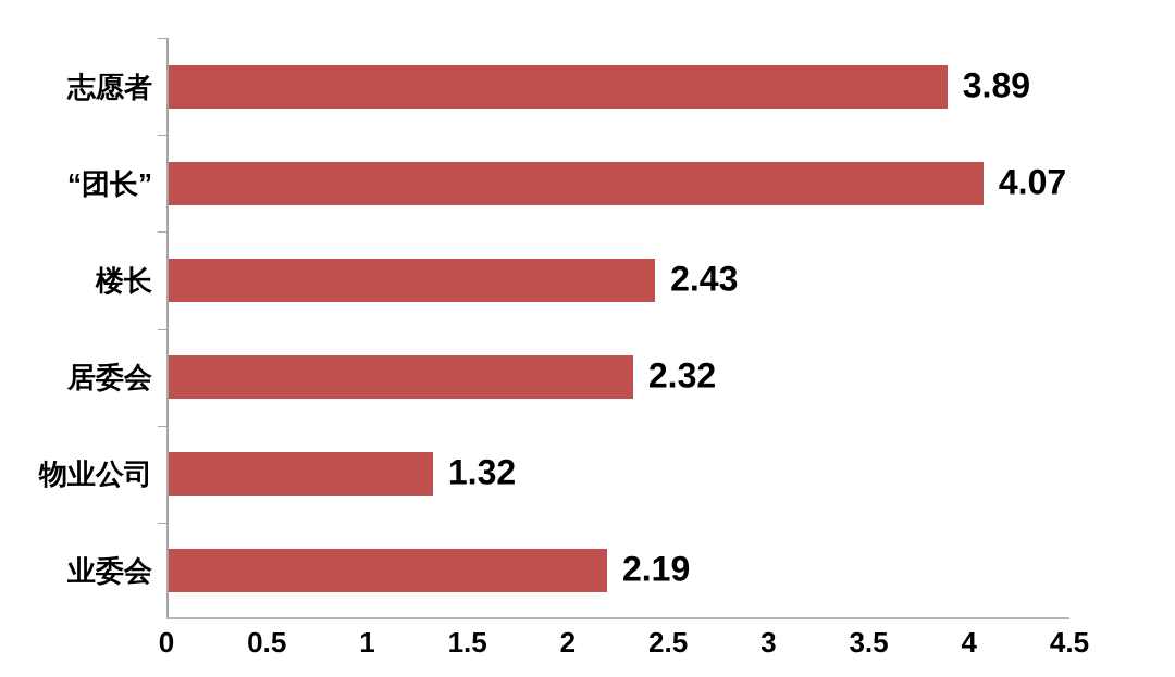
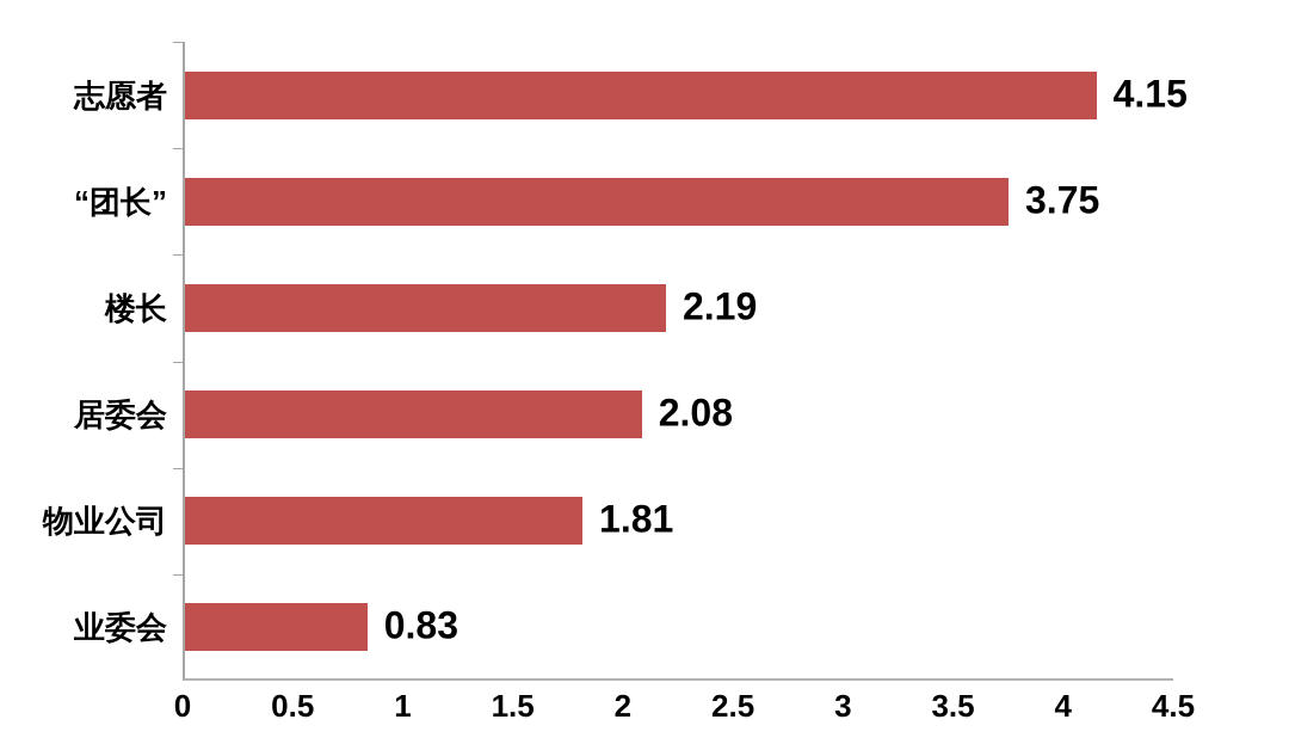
志愿者: 3.89 -> 4.15
“团长”: 4.07 -> 3.75
楼长: 2.43 -> 2.19
居委会: 2.32 -> 2.08
物业公司: 1.32 -> 1.81
业委会: 2.19 -> 0.83
